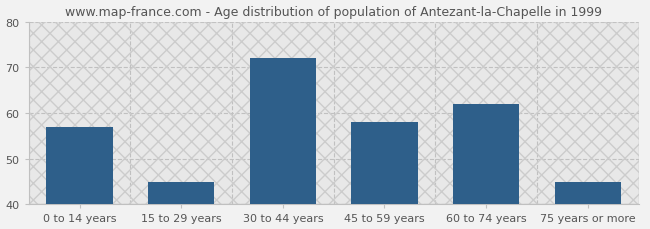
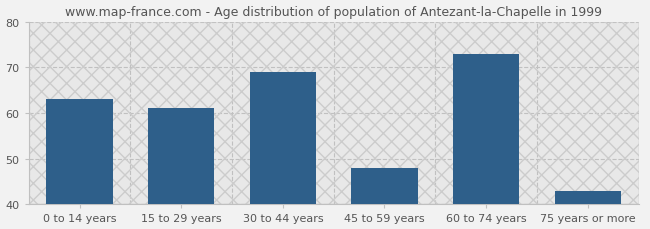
0 to 14 years: 57 -> 63
15 to 29 years: 45 -> 61
30 to 44 years: 72 -> 69
45 to 59 years: 58 -> 48
60 to 74 years: 62 -> 73
75 years or more: 45 -> 43
